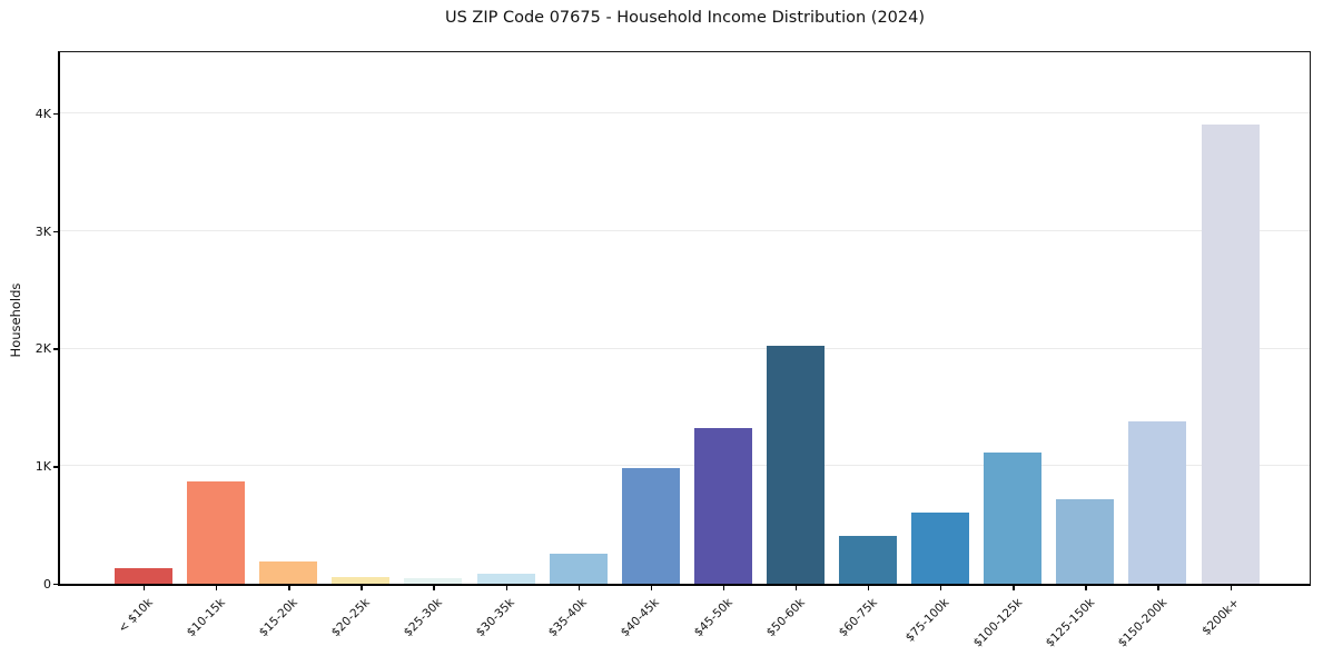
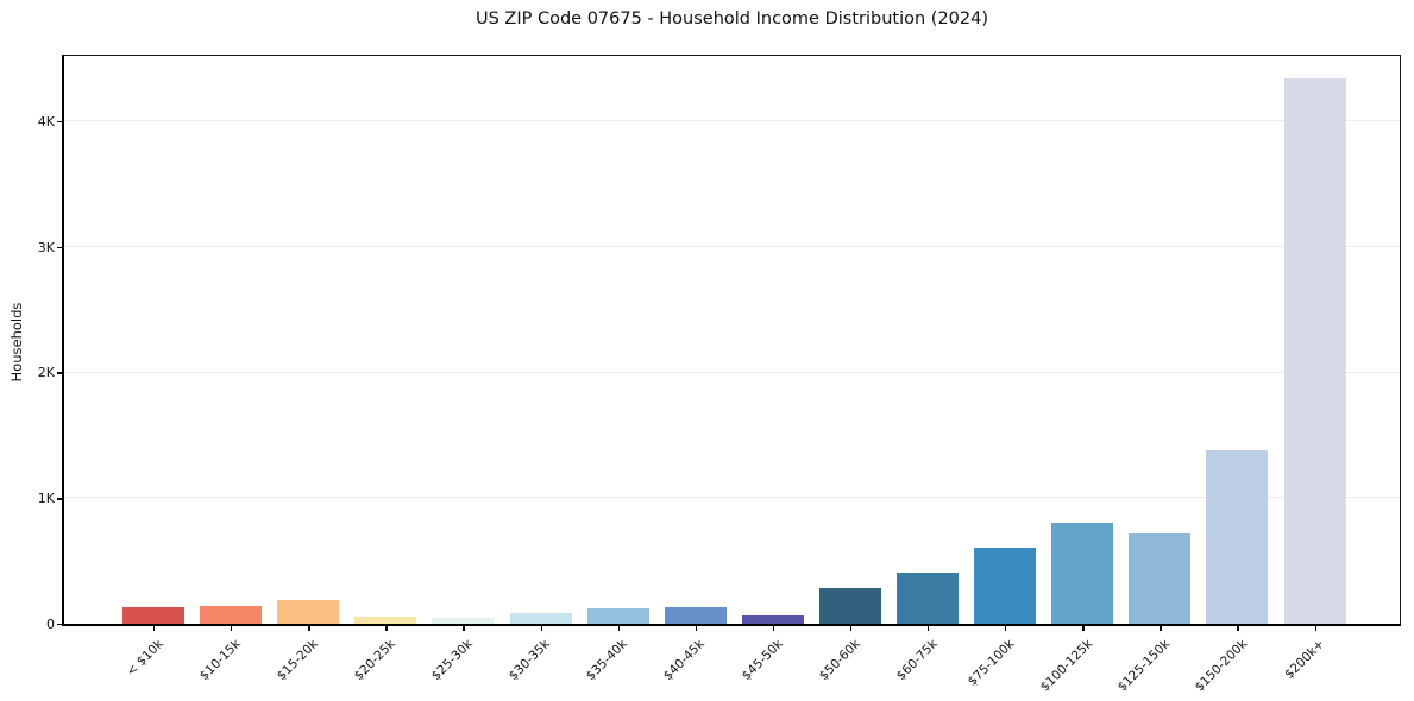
$10-15k: 0.87K -> 0.14K
$35-40k: 0.26K -> 0.12K
$40-45k: 0.98K -> 0.13K
$45-50k: 1.32K -> 0.07K
$50-60k: 2.02K -> 0.28K
$100-125k: 1.12K -> 0.80K
$200k+: 3.91K -> 4.34K
